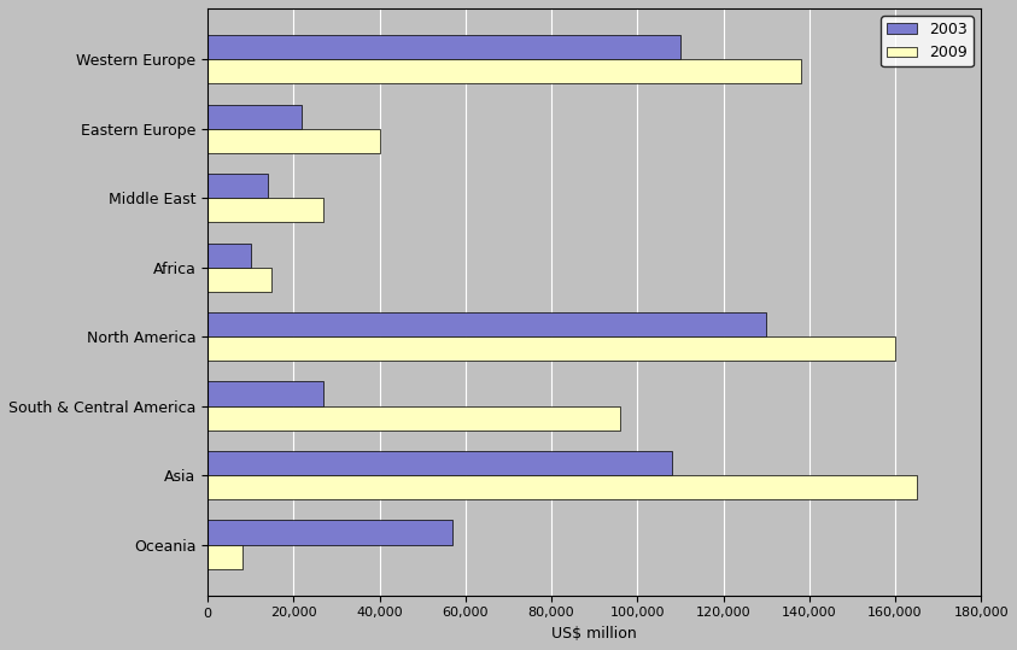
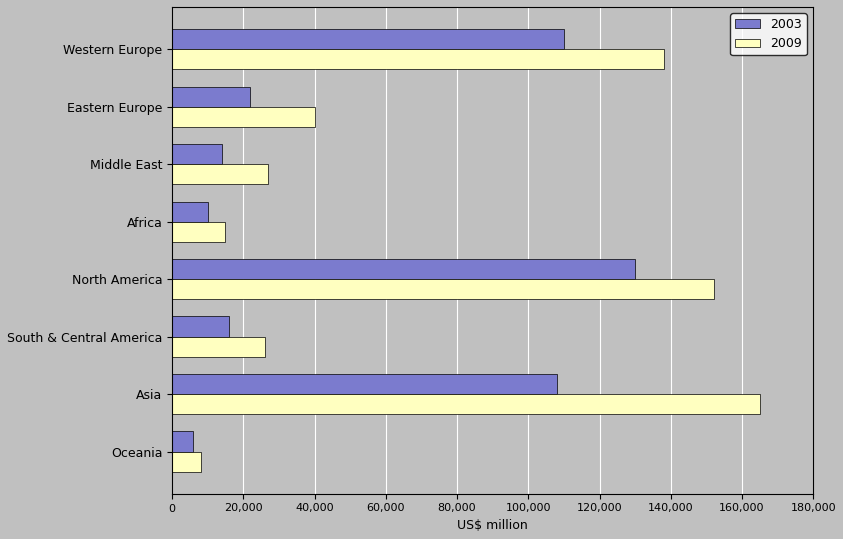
2009/North America: 160,000 -> 152,000
2003/South & Central America: 27,000 -> 16,000
2009/South & Central America: 96,000 -> 26,000
2003/Oceania: 57,000 -> 6,000
